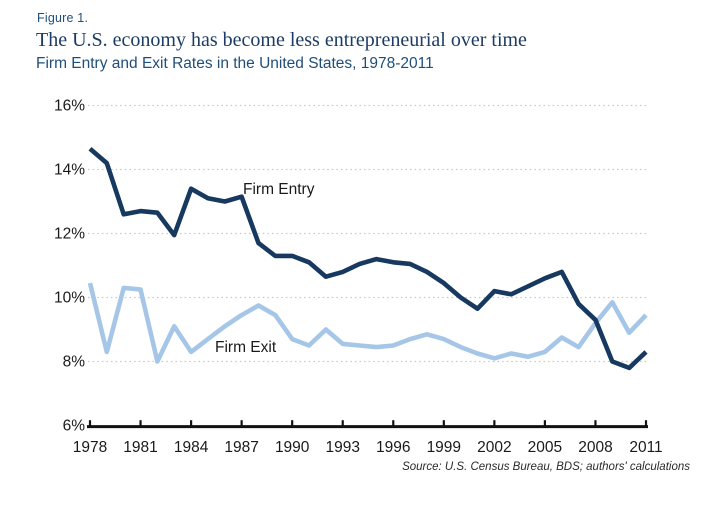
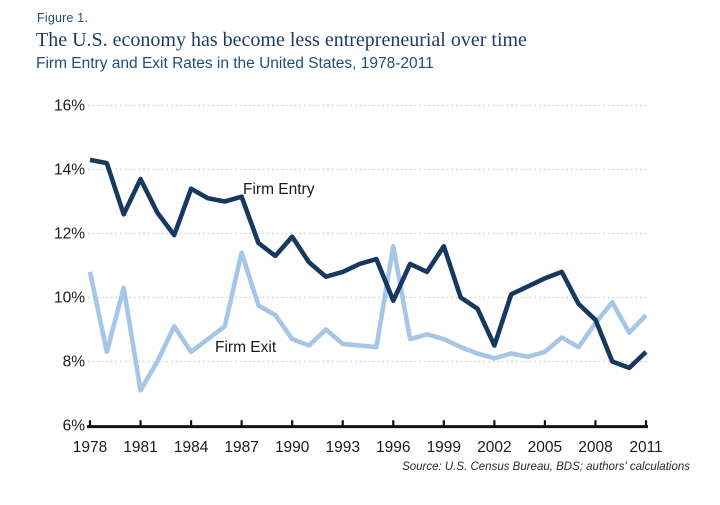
Firm Entry/1978: 14.7% -> 14.3%
Firm Exit/1978: 10.4% -> 10.8%
Firm Entry/1981: 12.7% -> 13.7%
Firm Exit/1981: 10.2% -> 7.1%
Firm Exit/1987: 9.4% -> 11.4%
Firm Entry/1990: 11.3% -> 11.9%
Firm Entry/1996: 11.1% -> 9.9%
Firm Exit/1996: 8.5% -> 11.6%
Firm Entry/1999: 10.4% -> 11.6%
Firm Entry/2002: 10.2% -> 8.5%
